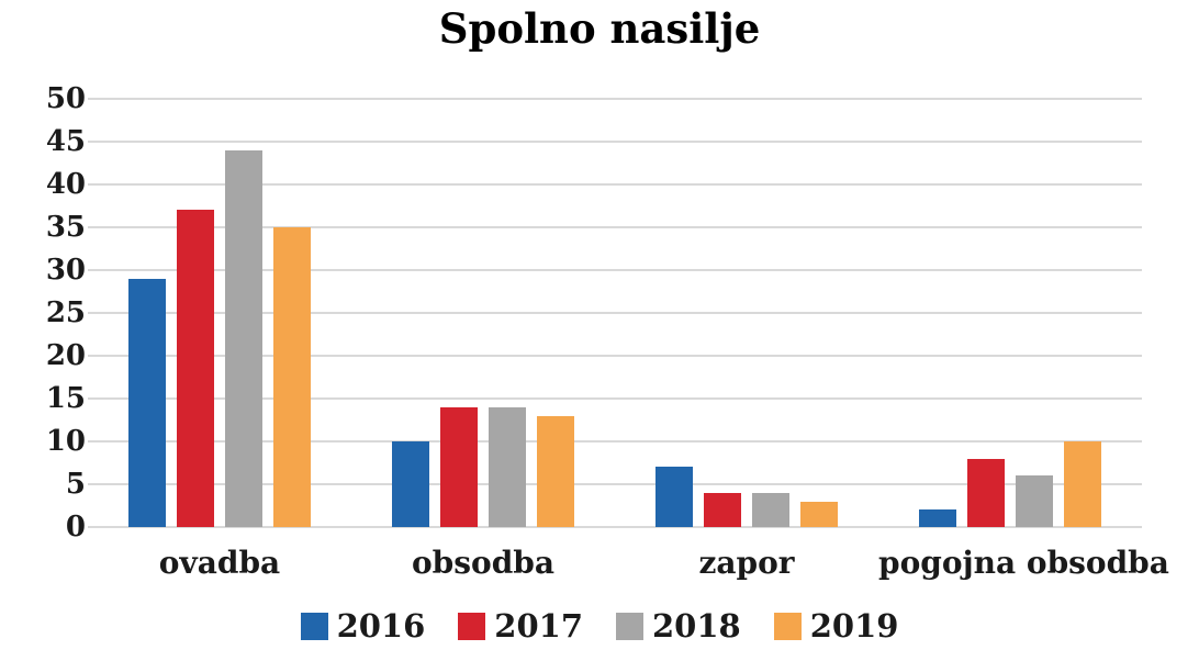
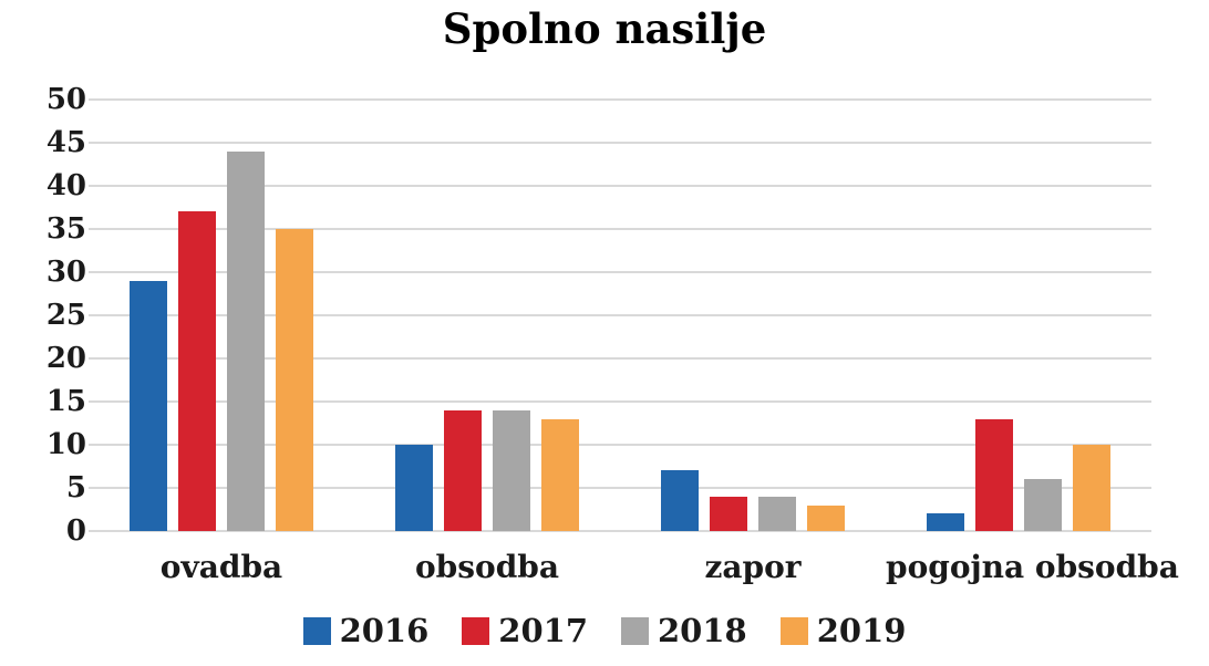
2017/pogojna obsodba: 8 -> 13
